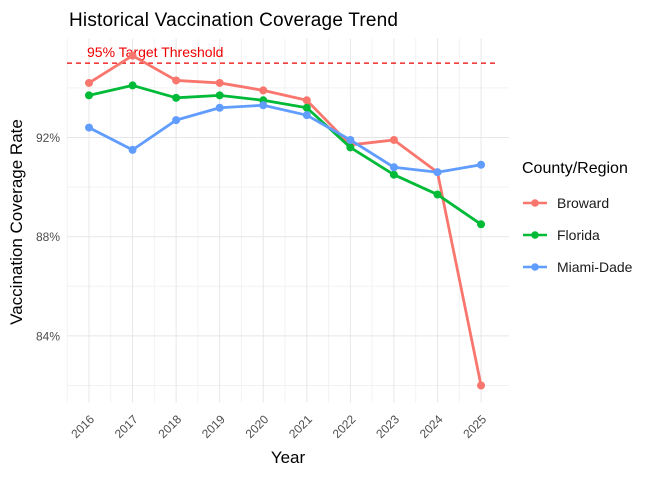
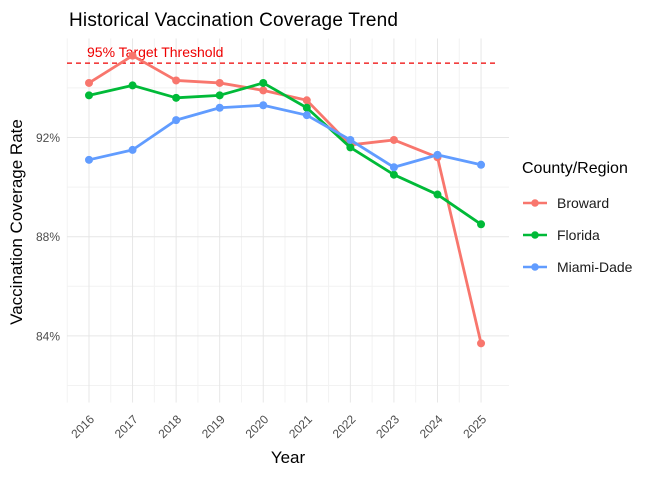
Miami-Dade/2016: 92.4% -> 91.1%
Florida/2020: 93.5% -> 94.2%
Broward/2024: 90.6% -> 91.2%
Miami-Dade/2024: 90.6% -> 91.3%
Broward/2025: 82.0% -> 83.7%
